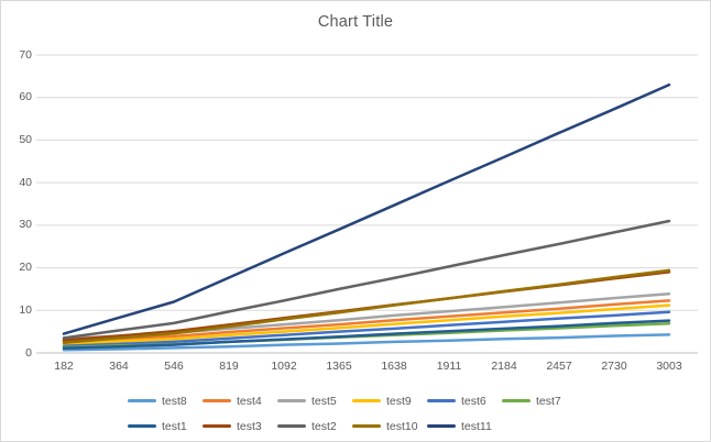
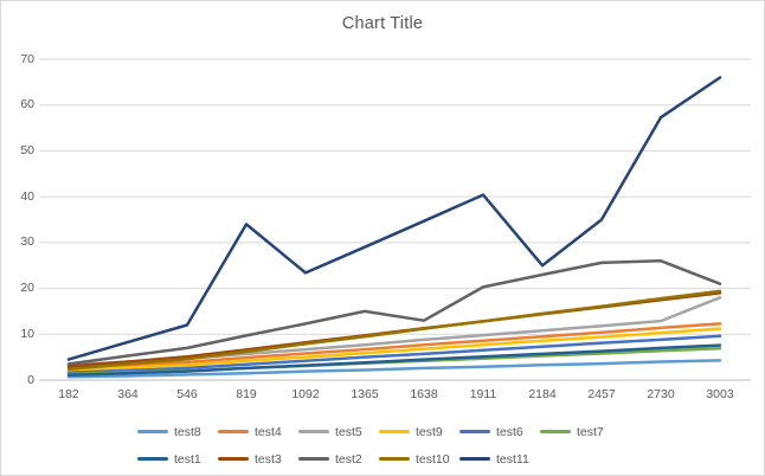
test11/819: 18 -> 34
test2/1638: 18 -> 13
test11/2184: 46 -> 25
test11/2457: 52 -> 35
test2/2730: 28 -> 26
test5/3003: 14 -> 18
test2/3003: 31 -> 21
test11/3003: 63 -> 66
